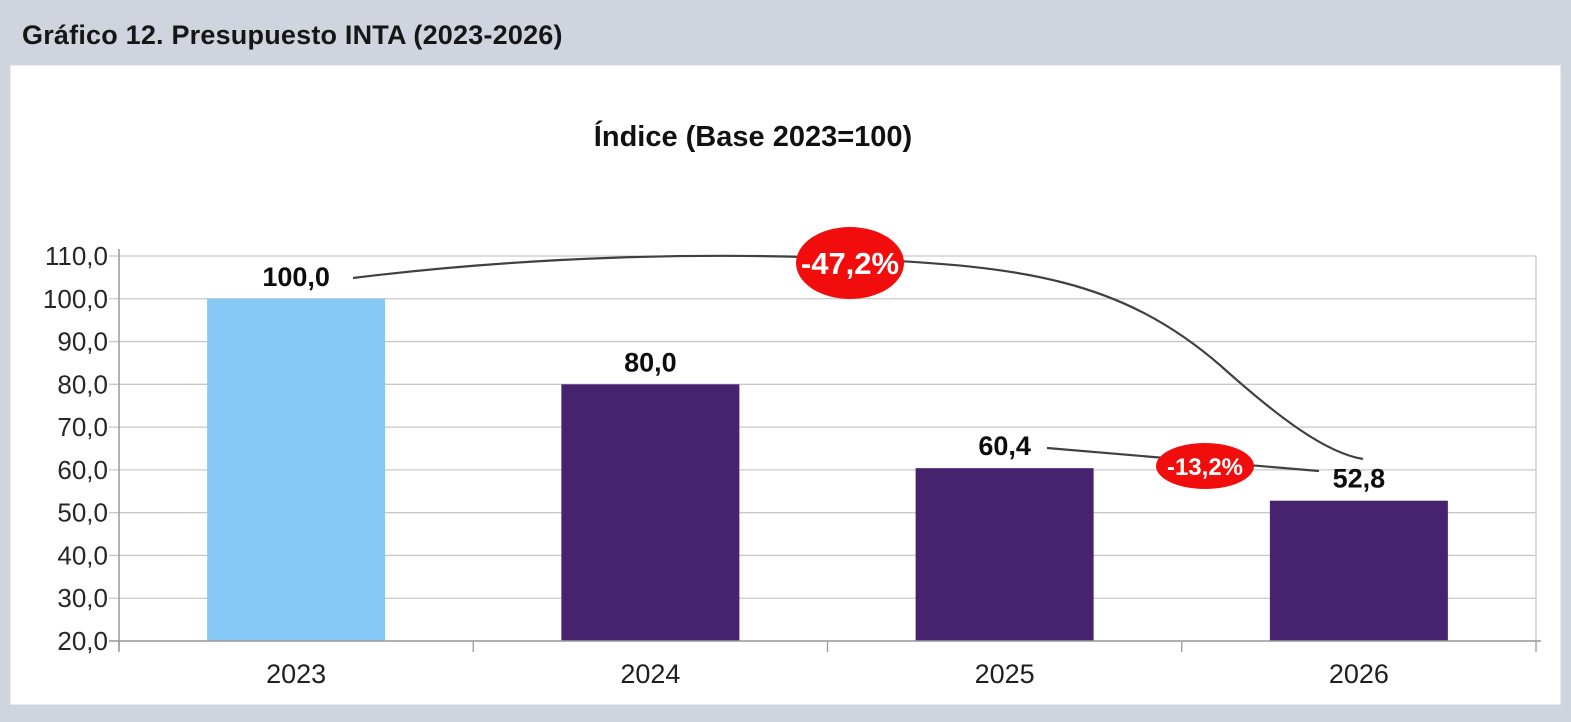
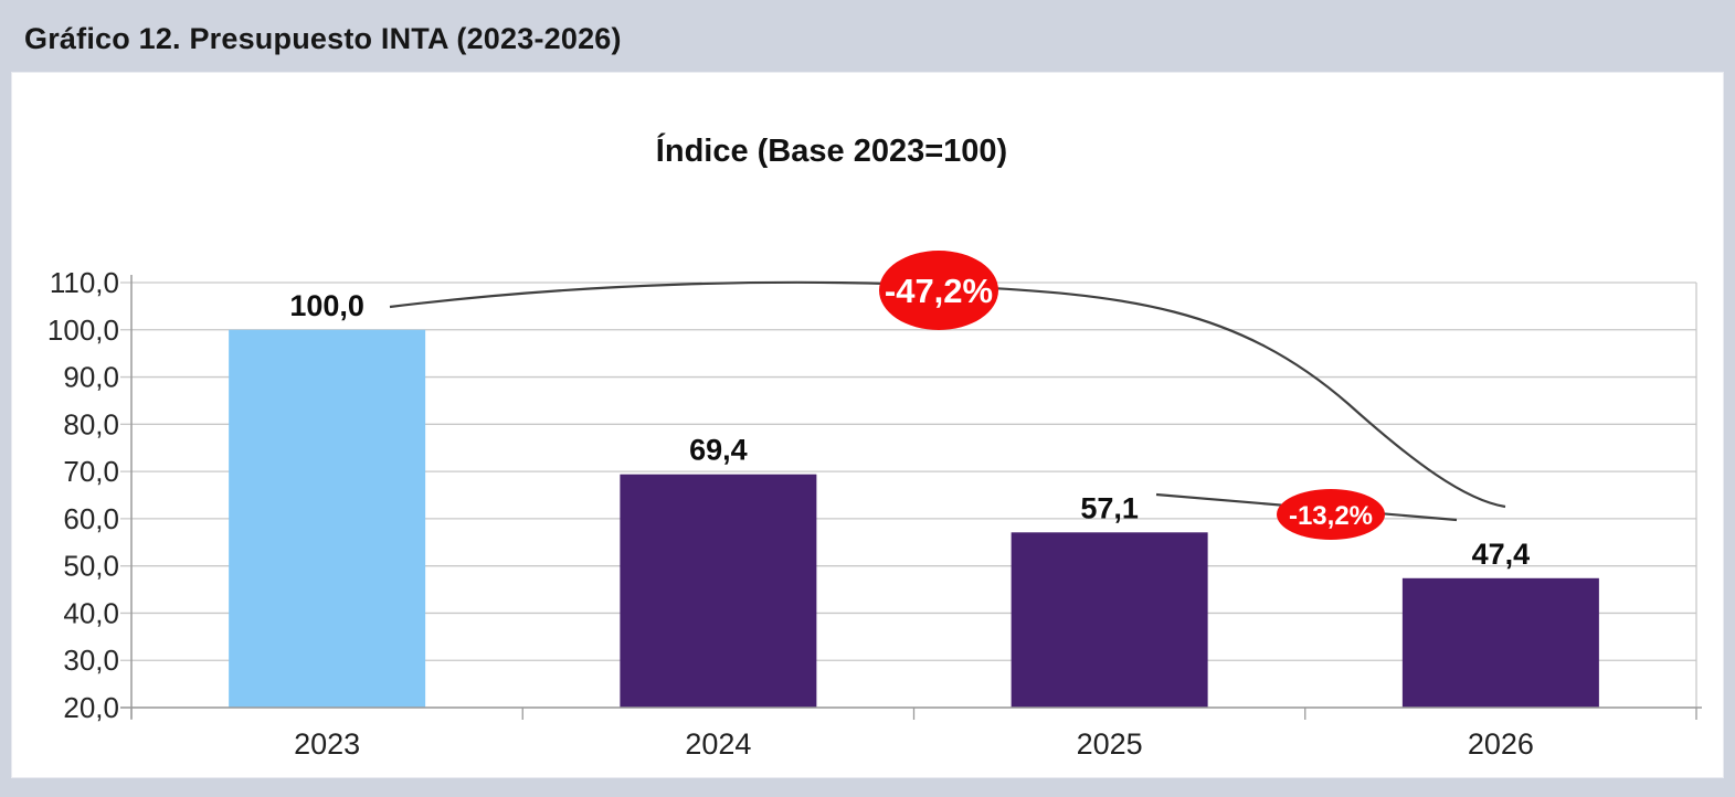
2024: 80,0 -> 69,4
2025: 60,4 -> 57,1
2026: 52,8 -> 47,4
